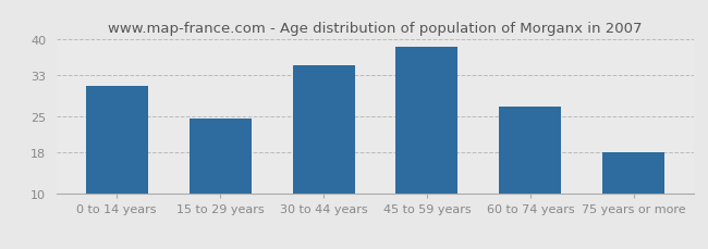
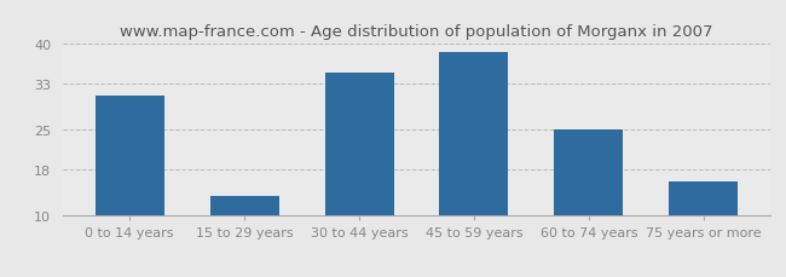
15 to 29 years: 24.5 -> 13.5
60 to 74 years: 27.0 -> 25.0
75 years or more: 18.0 -> 16.0
